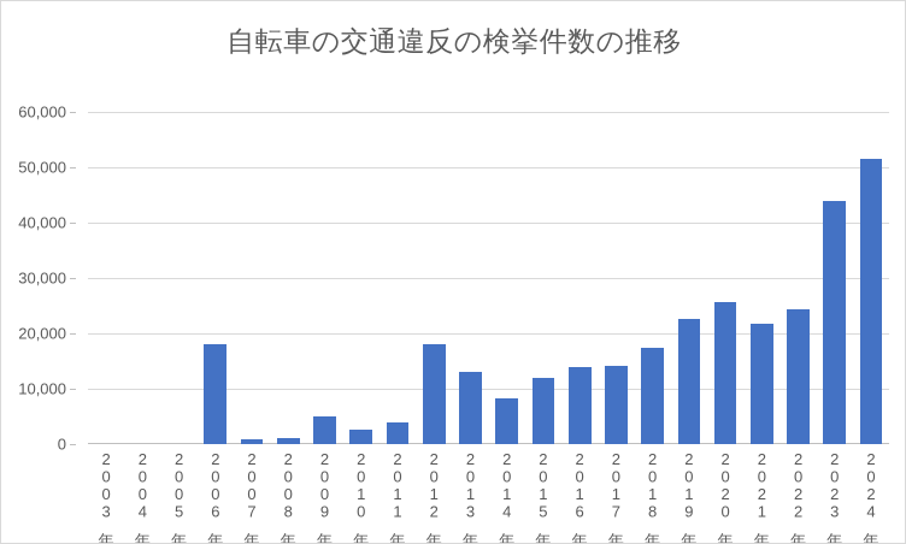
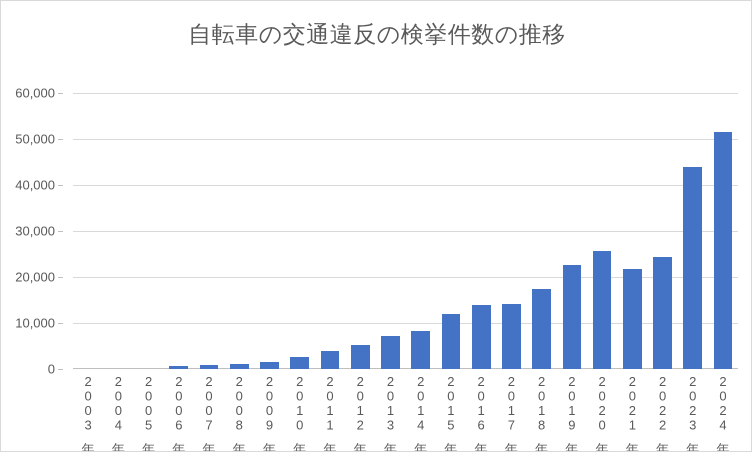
2006年: 18000 -> 1000
2009年: 5000 -> 2000
2012年: 18000 -> 5000
2013年: 13000 -> 7000
